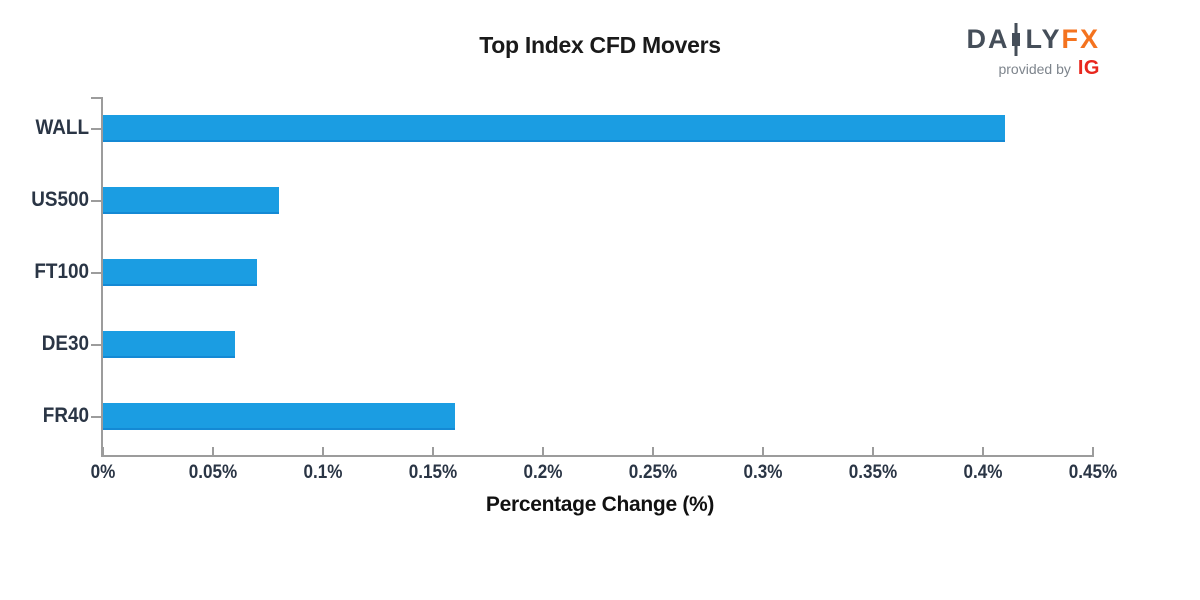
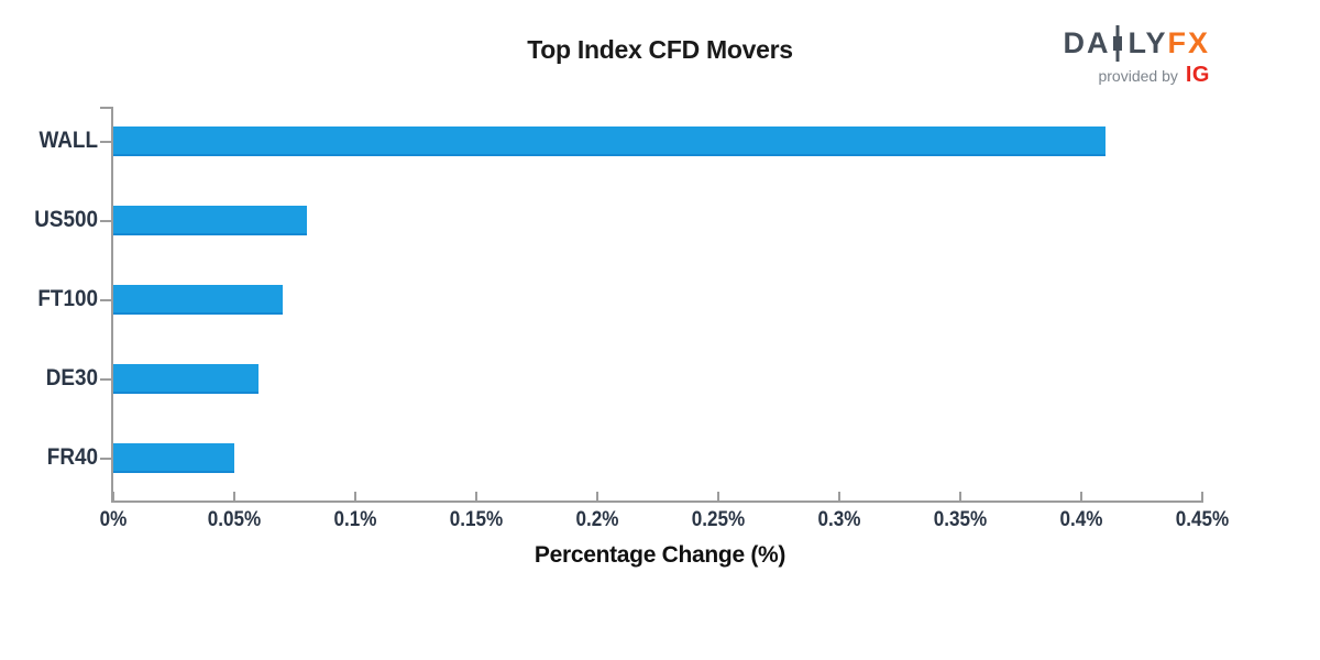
FR40: 0.16% -> 0.05%
